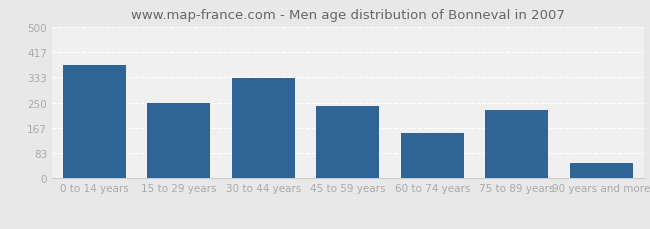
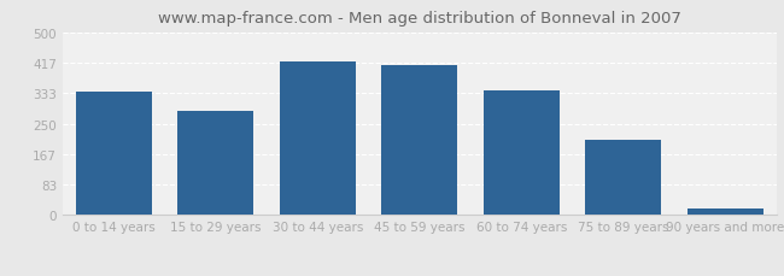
0 to 14 years: 375 -> 338
15 to 29 years: 250 -> 285
30 to 44 years: 330 -> 420
45 to 59 years: 240 -> 410
60 to 74 years: 150 -> 340
75 to 89 years: 225 -> 205
90 years and more: 50 -> 18
